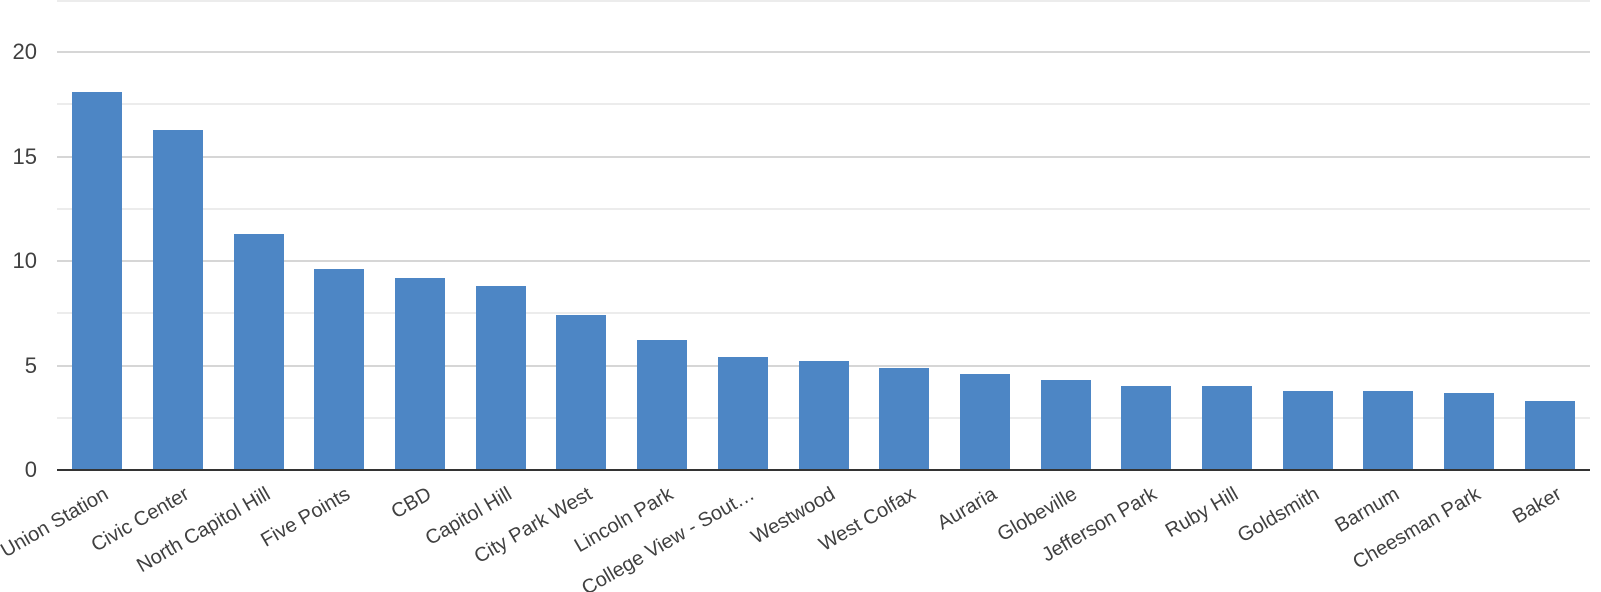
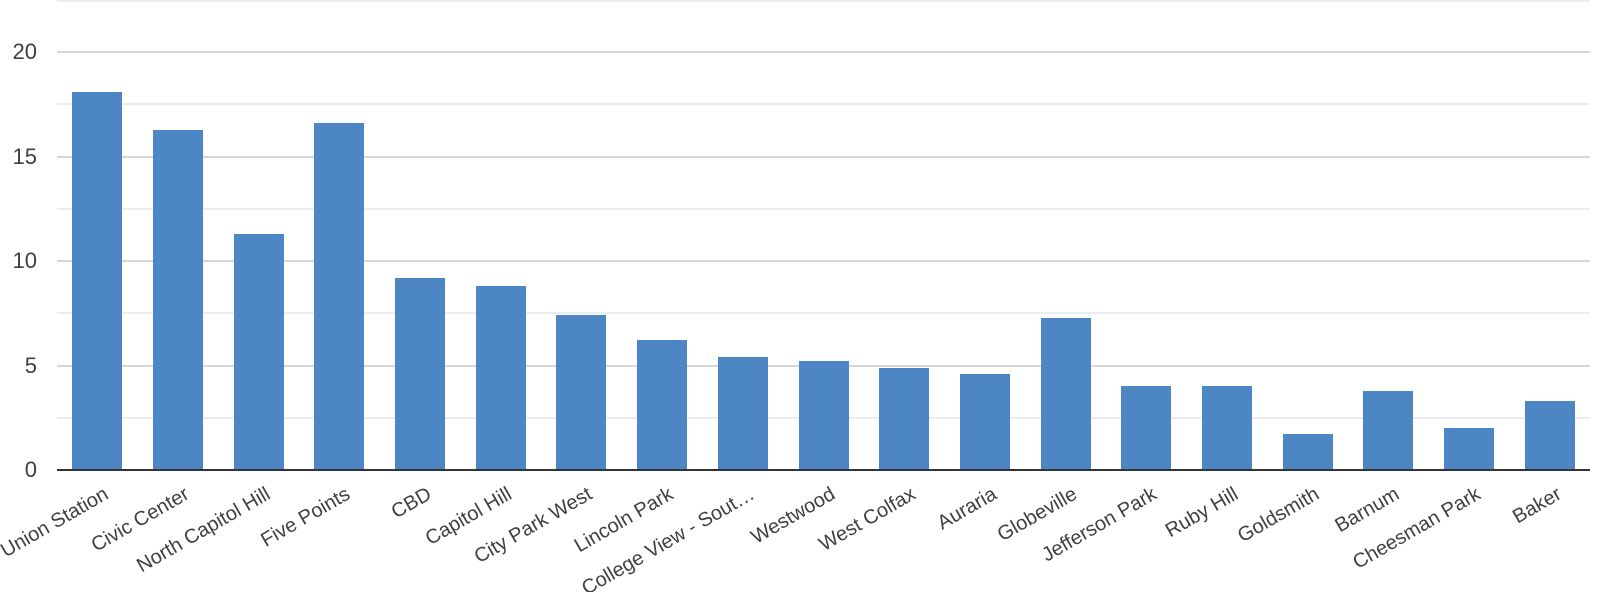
Five Points: 9.6 -> 16.6
Globeville: 4.3 -> 7.3
Goldsmith: 3.8 -> 1.7
Cheesman Park: 3.7 -> 2.0
